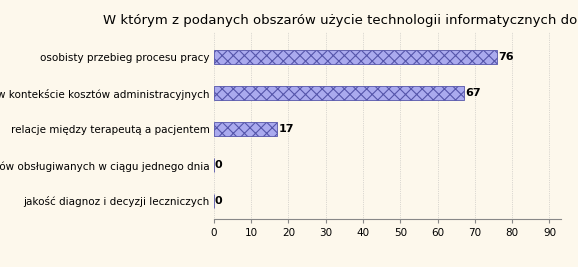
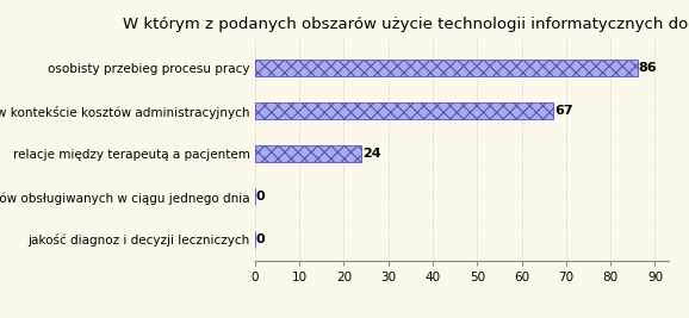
osobisty przebieg procesu pracy: 76 -> 86
relacje między terapeutą a pacjentem: 17 -> 24
